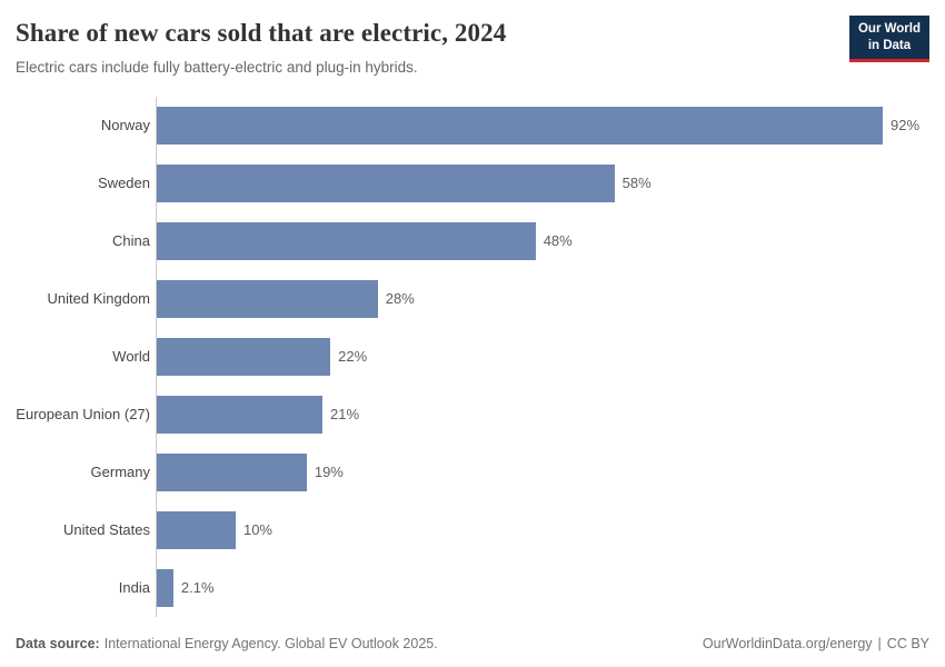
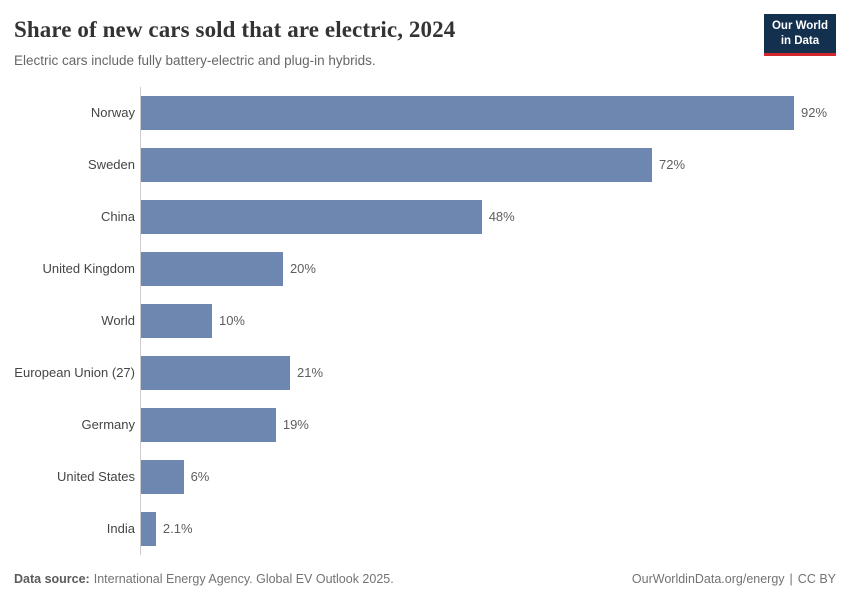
Sweden: 58% -> 72%
United Kingdom: 28% -> 20%
World: 22% -> 10%
United States: 10% -> 6%
